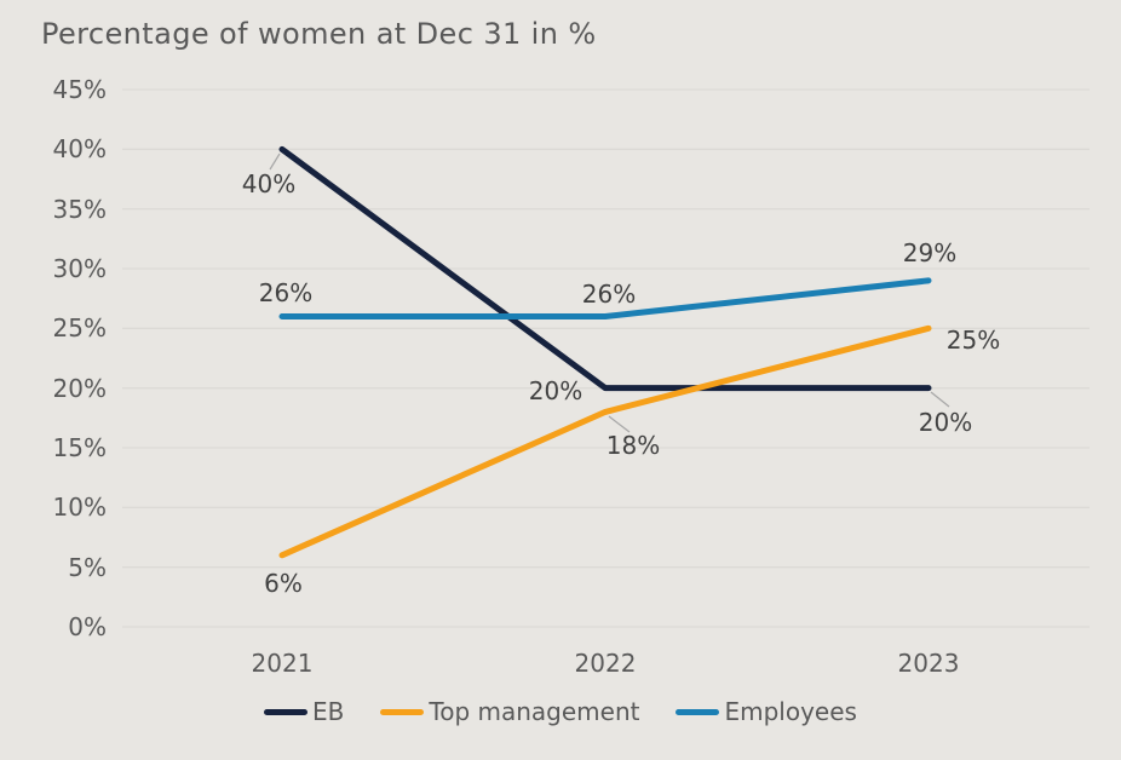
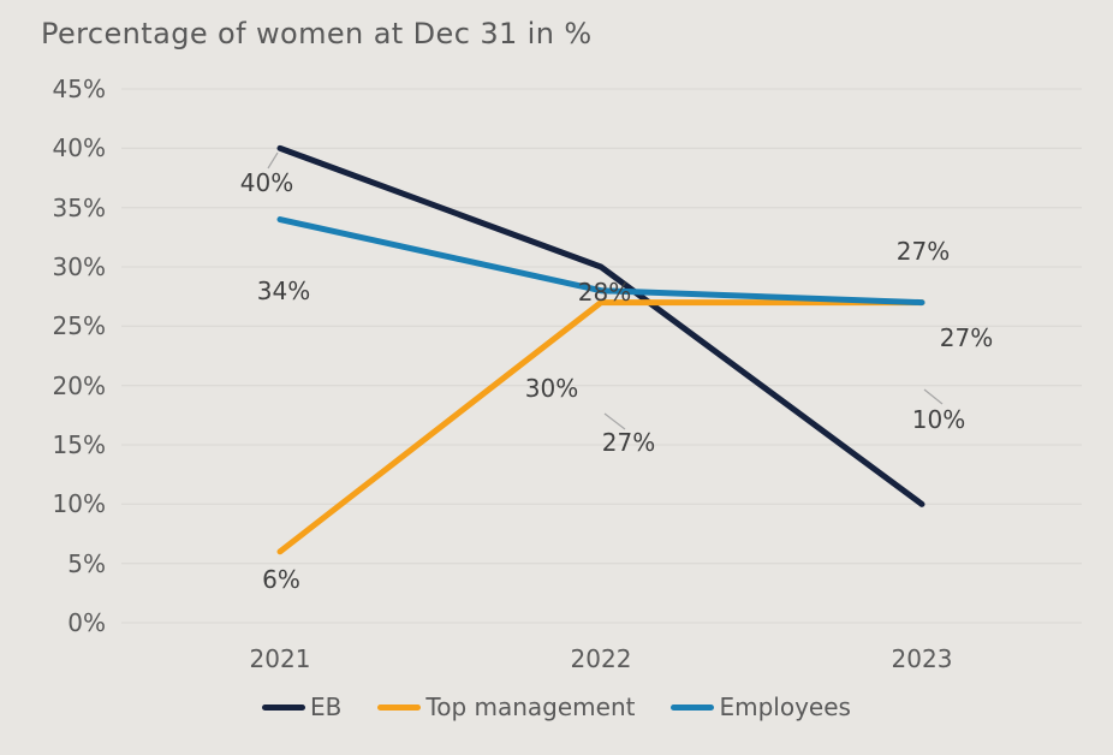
Employees/2021: 26% -> 34%
EB/2022: 20% -> 30%
Top management/2022: 18% -> 27%
Employees/2022: 26% -> 28%
EB/2023: 20% -> 10%
Top management/2023: 25% -> 27%
Employees/2023: 29% -> 27%
